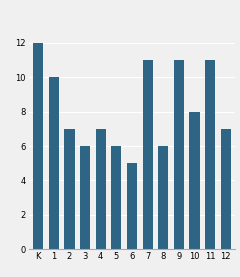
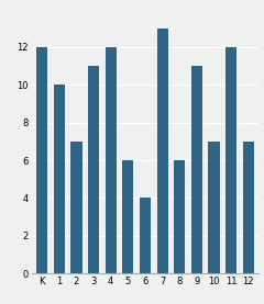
3: 6 -> 11
4: 7 -> 12
6: 5 -> 4
7: 11 -> 13
10: 8 -> 7
11: 11 -> 12
